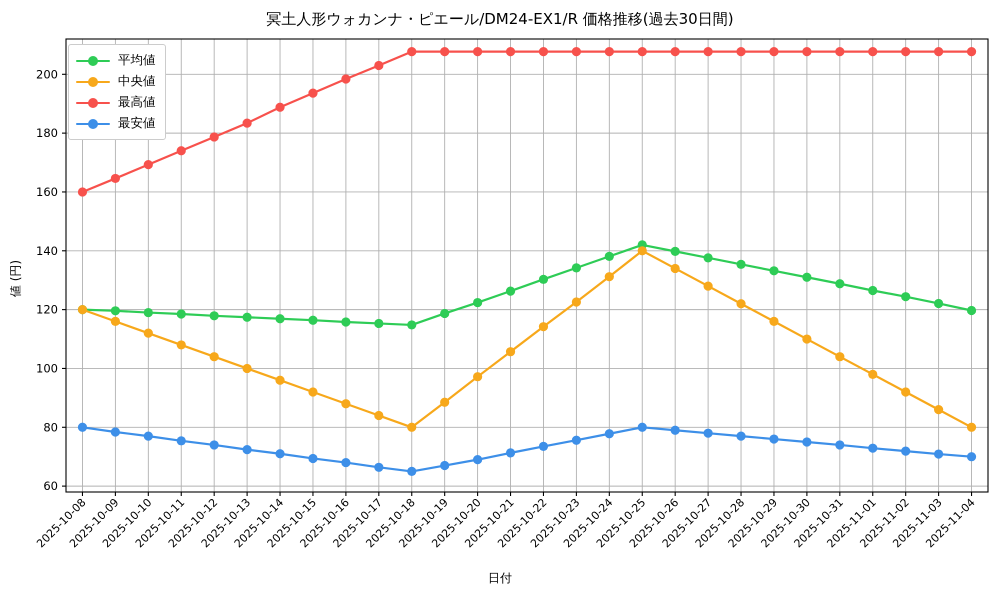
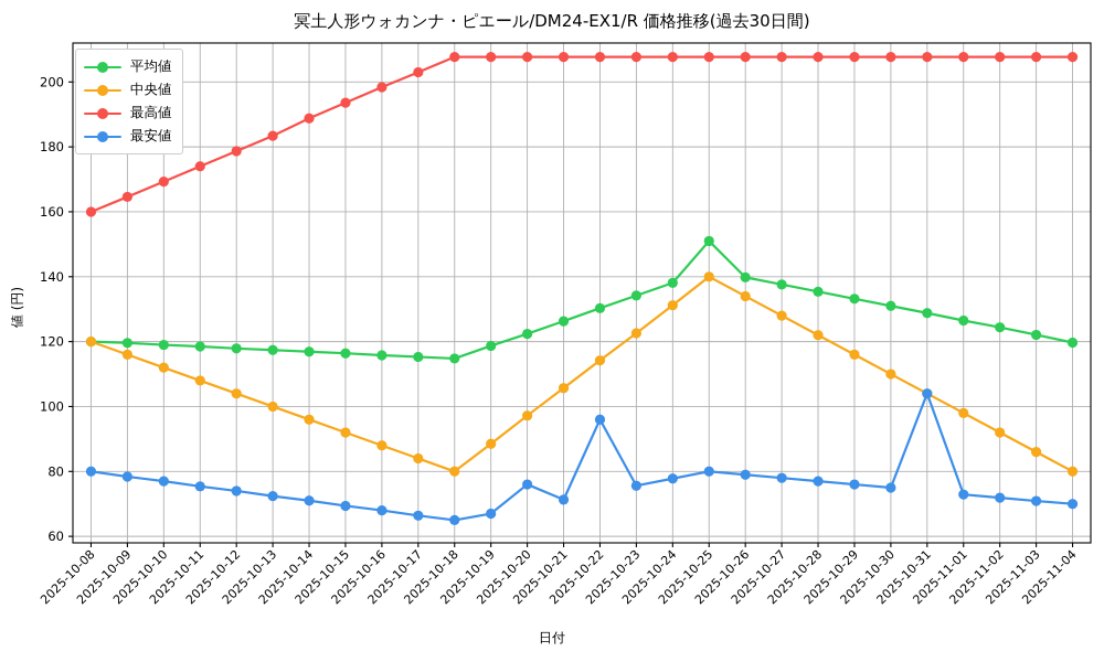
最安値/2025-10-20: 69 -> 76
最安値/2025-10-22: 74 -> 96
平均値/2025-10-25: 142 -> 151
最安値/2025-10-31: 74 -> 104
